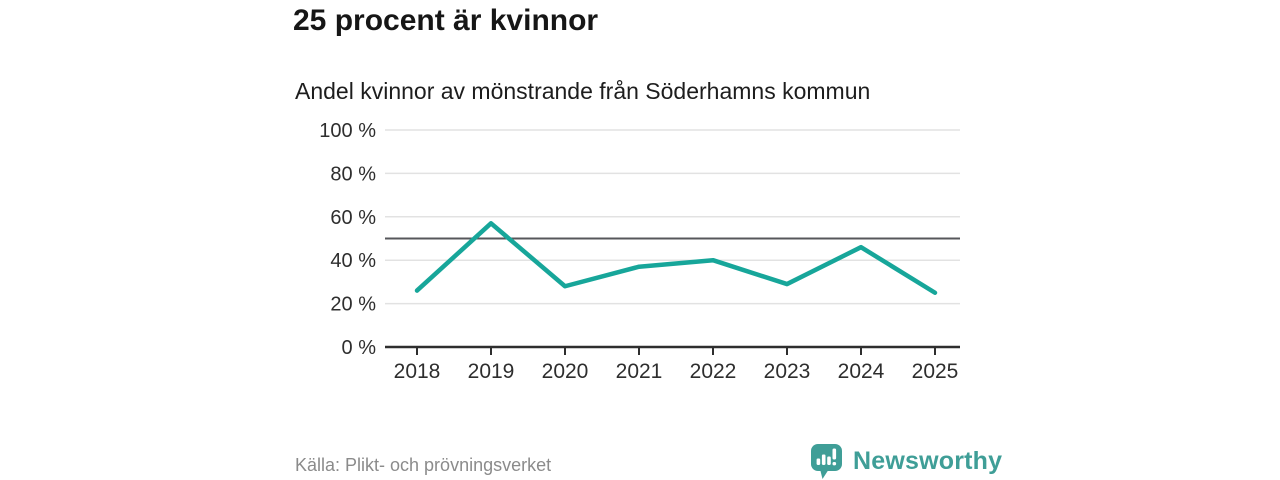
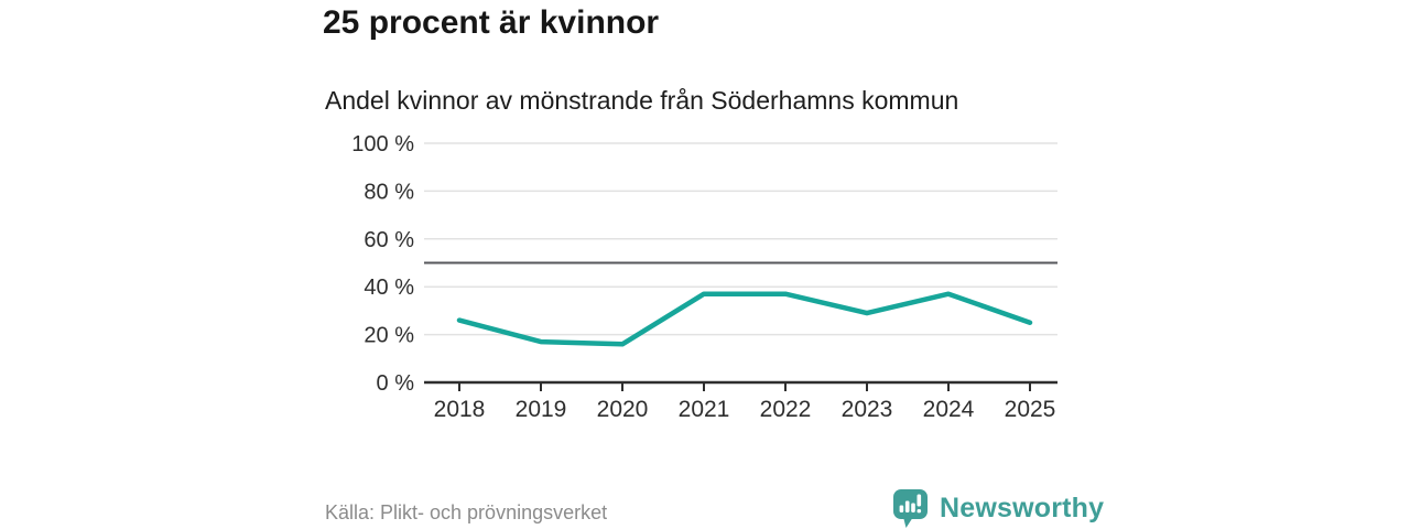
2019: 57% -> 17%
2020: 28% -> 16%
2022: 40% -> 37%
2024: 46% -> 37%
